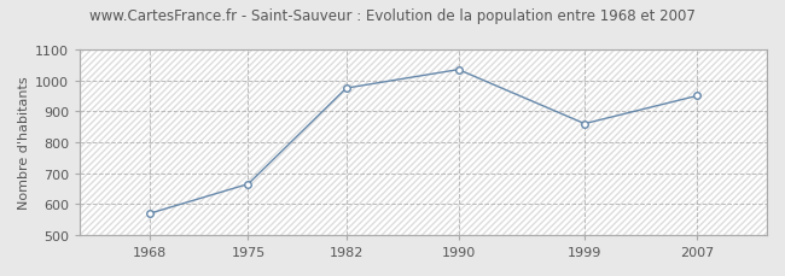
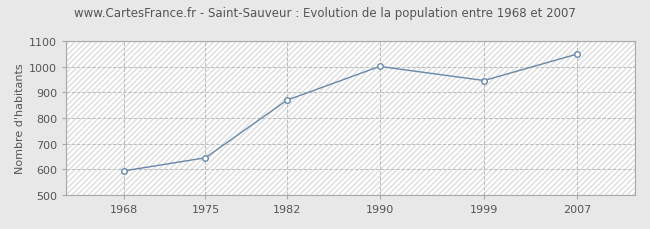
1968: 570 -> 594
1975: 665 -> 645
1982: 975 -> 869
1990: 1035 -> 1001
1999: 860 -> 946
2007: 950 -> 1049
